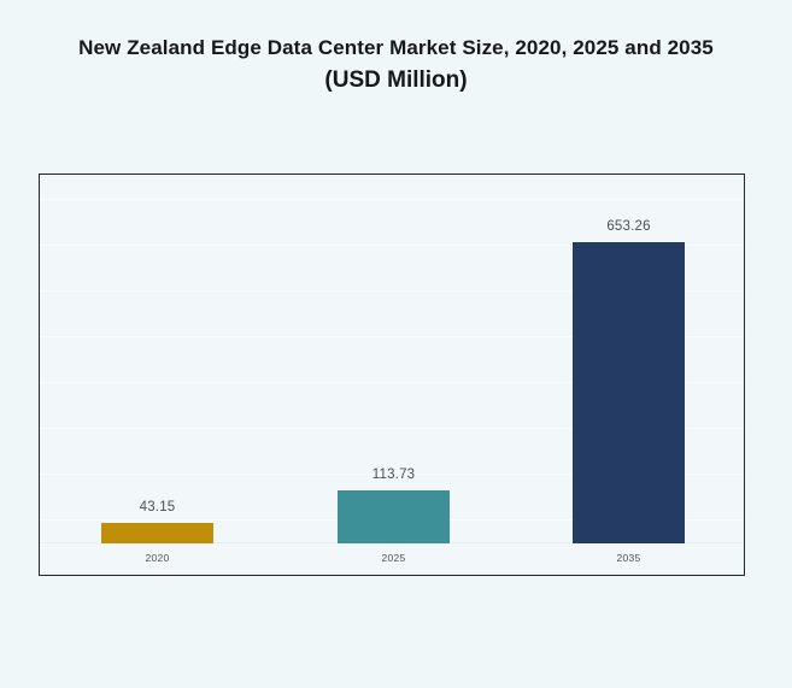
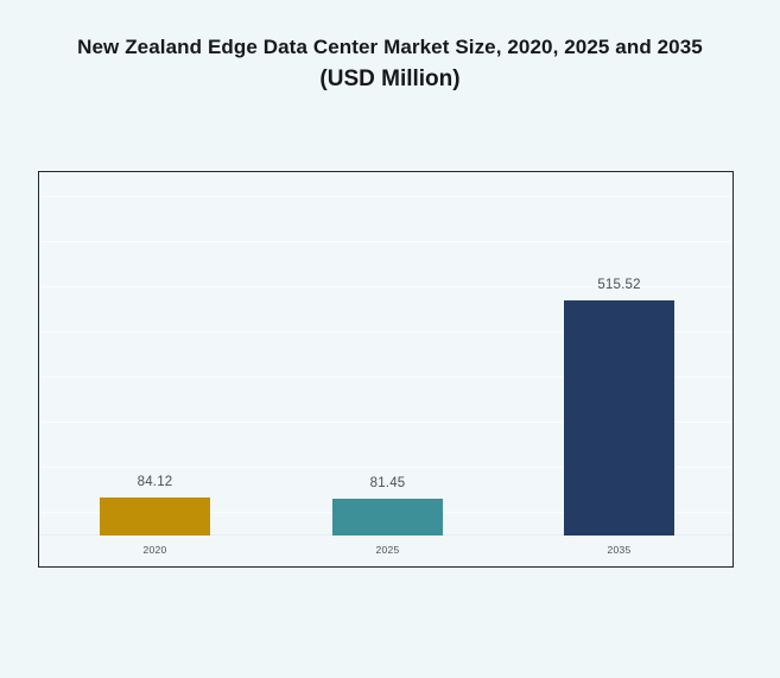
2020: 43.15 -> 84.12
2025: 113.73 -> 81.45
2035: 653.26 -> 515.52
